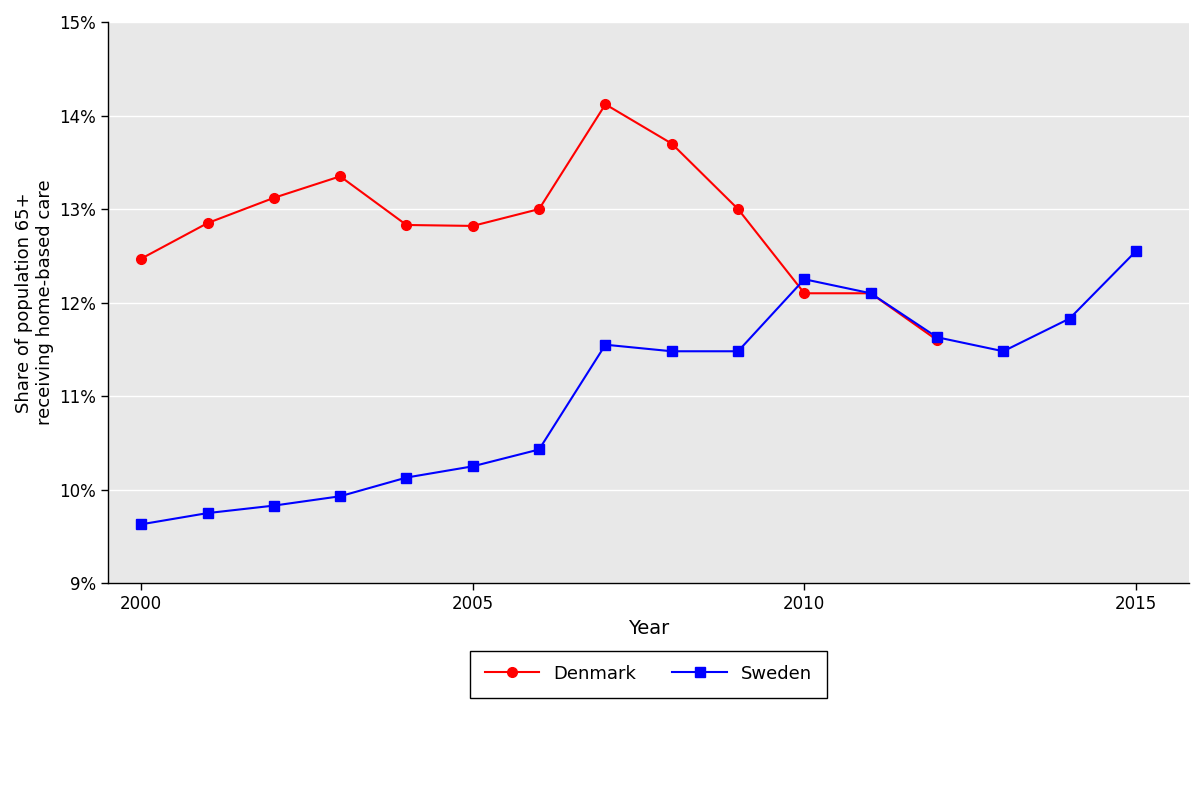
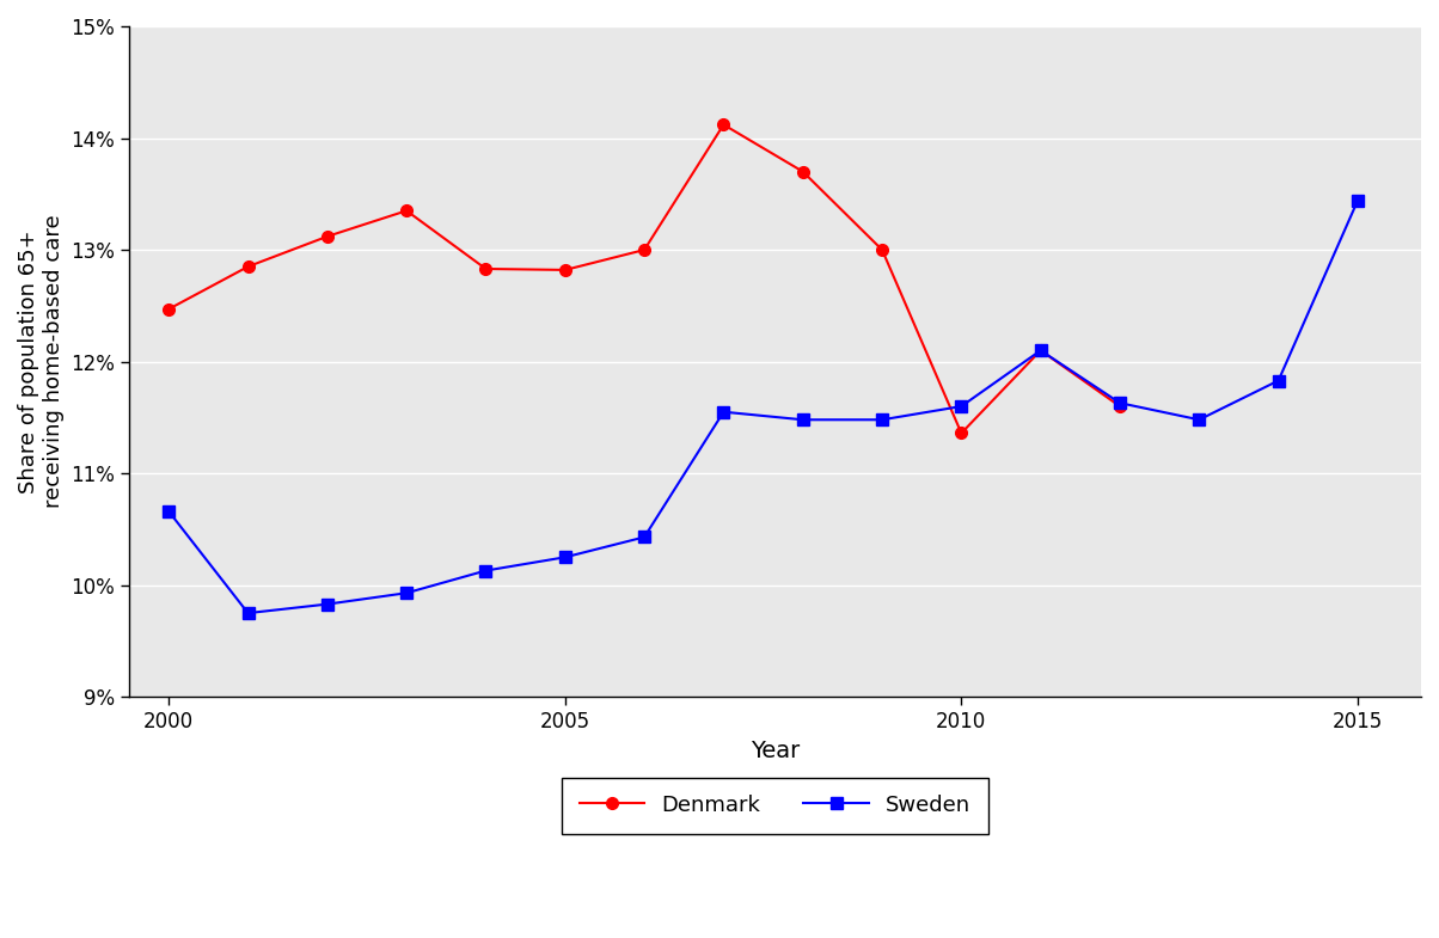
Sweden/2000: 9.63% -> 10.66%
Denmark/2010: 12.10% -> 11.36%
Sweden/2010: 12.25% -> 11.60%
Sweden/2015: 12.55% -> 13.44%
